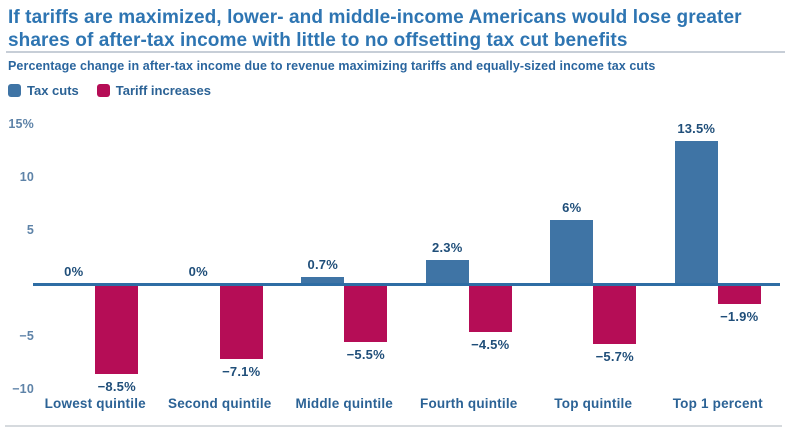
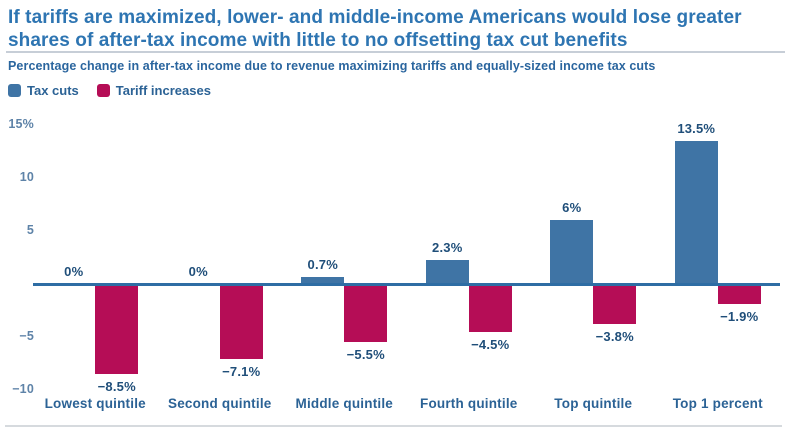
Tariff increases/Top quintile: −5.7% -> −3.8%
